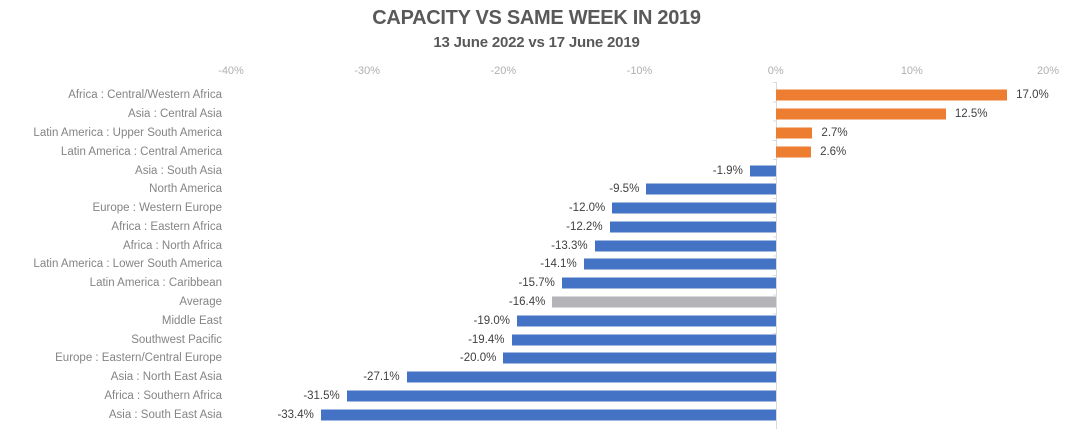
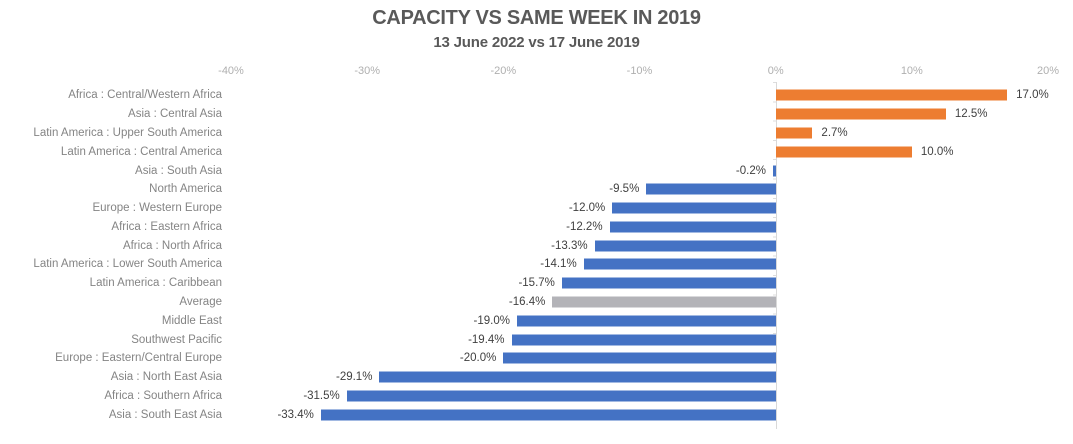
Latin America : Central America: 2.6% -> 10.0%
Asia : South Asia: -1.9% -> -0.2%
Asia : North East Asia: -27.1% -> -29.1%
